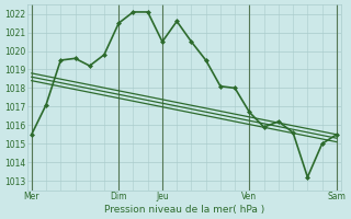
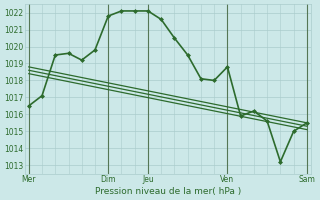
Mer: 1015.5 -> 1016.5
Dim: 1021.5 -> 1021.8
Jeu: 1020.5 -> 1022.1
Ven: 1016.7 -> 1018.8
